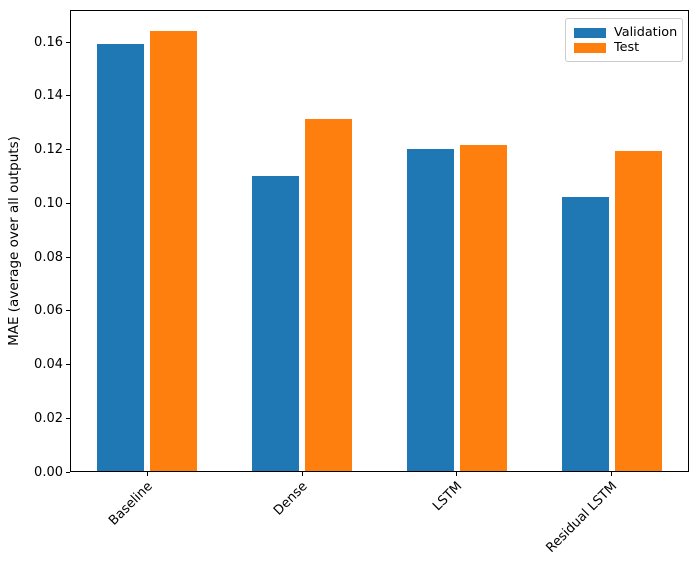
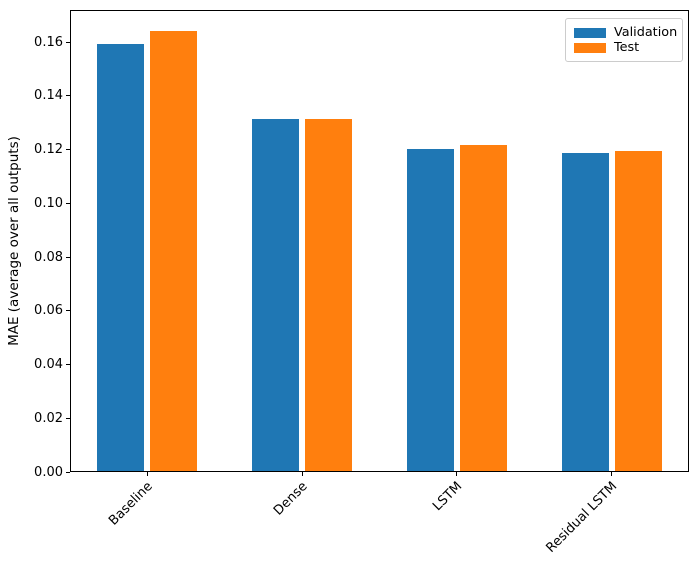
Validation/Dense: 0.110 -> 0.131
Validation/Residual LSTM: 0.102 -> 0.118
